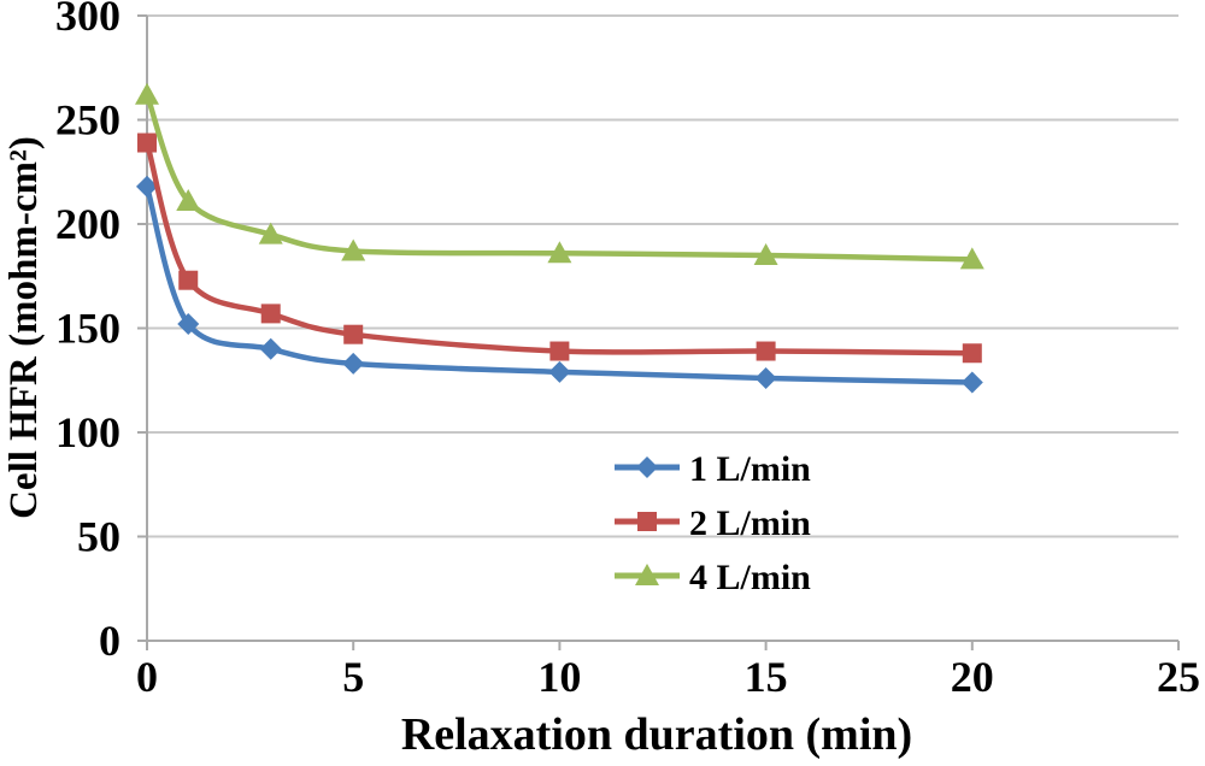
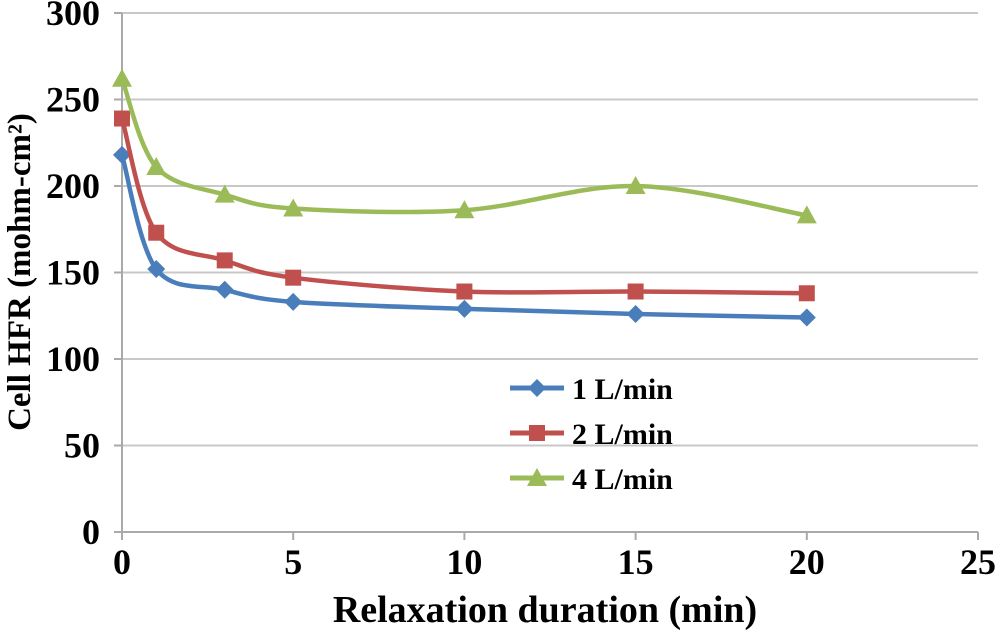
4 L/min/15: 185 -> 200
